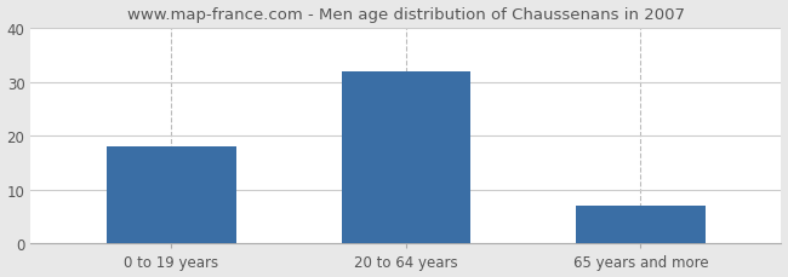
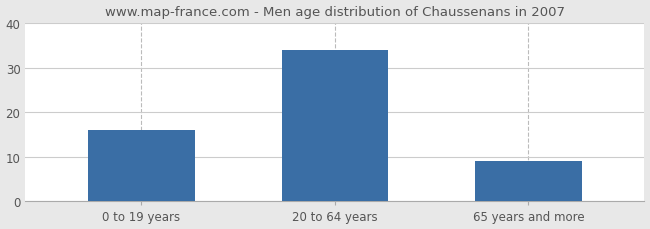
0 to 19 years: 18 -> 16
20 to 64 years: 32 -> 34
65 years and more: 7 -> 9
